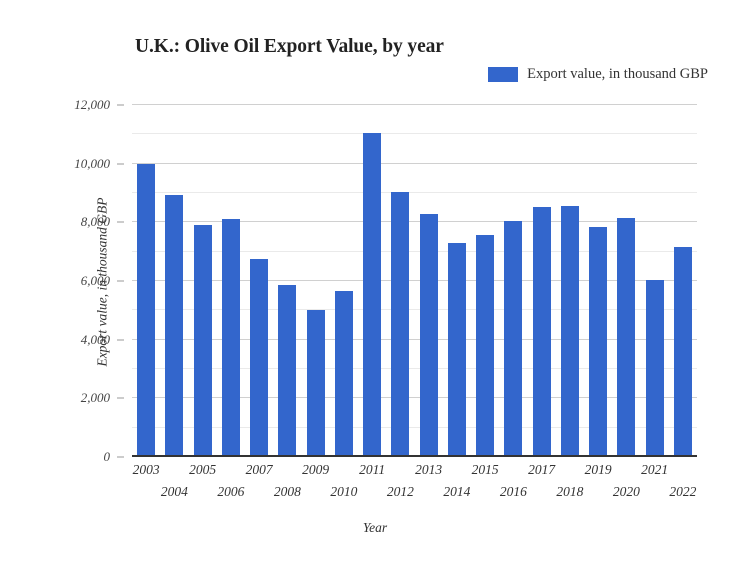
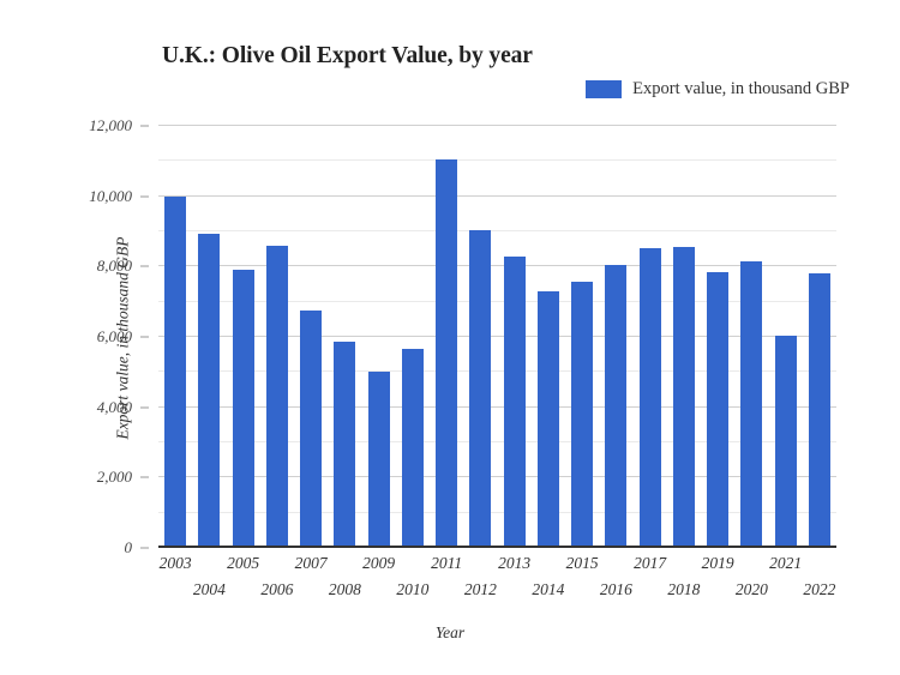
2006: 8100 -> 8600
2022: 7200 -> 7800
